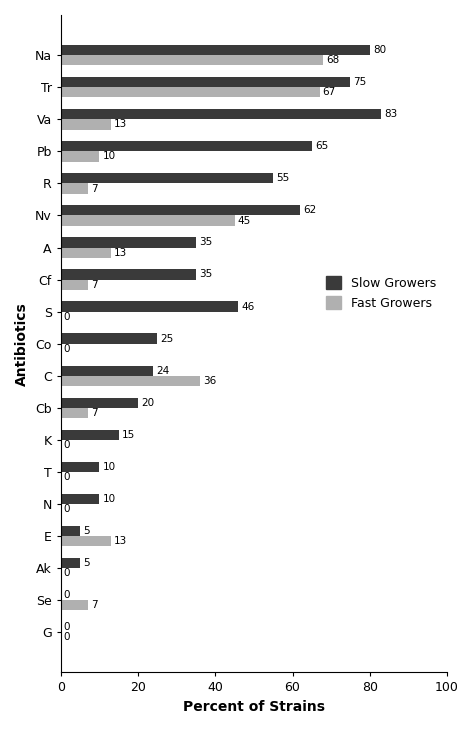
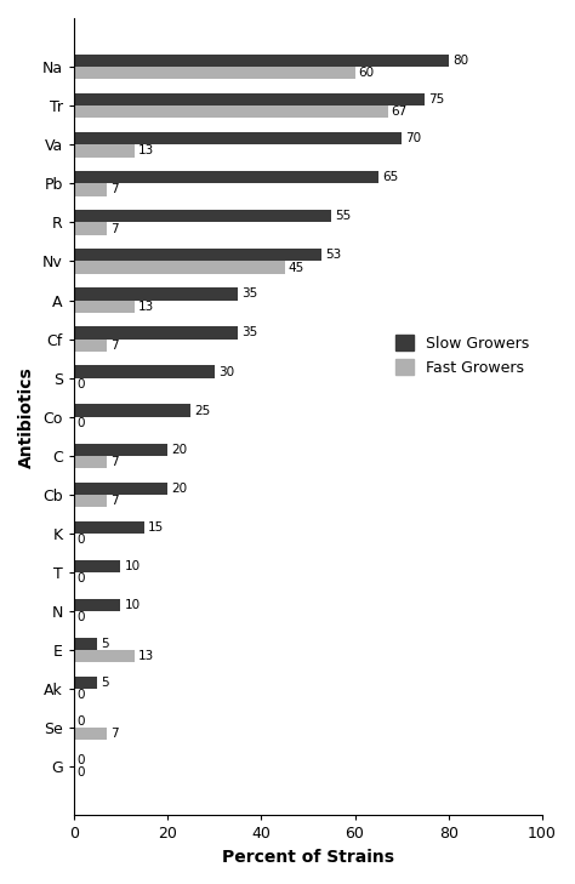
Fast Growers/Na: 68 -> 60
Slow Growers/Va: 83 -> 70
Fast Growers/Pb: 10 -> 7
Slow Growers/Nv: 62 -> 53
Slow Growers/S: 46 -> 30
Slow Growers/C: 24 -> 20
Fast Growers/C: 36 -> 7
